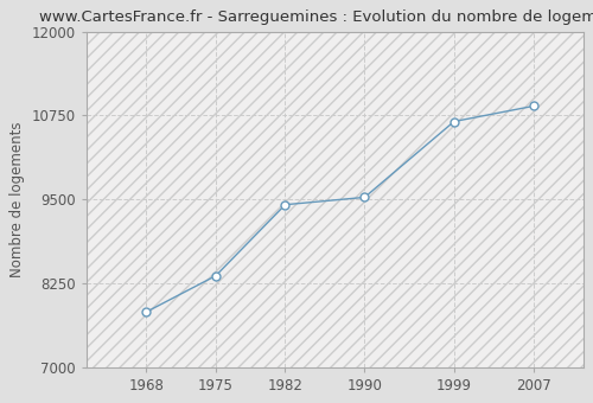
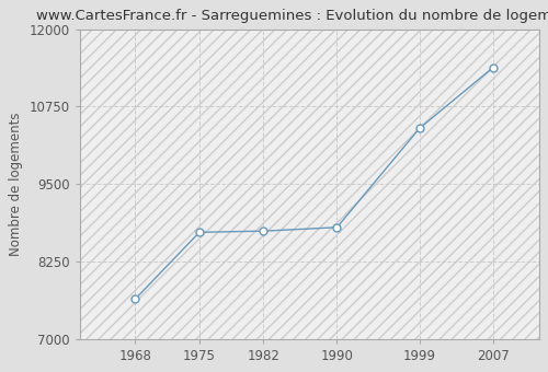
1968: 7820 -> 7640
1975: 8360 -> 8720
1982: 9420 -> 8740
1990: 9530 -> 8800
1999: 10660 -> 10400
2007: 10890 -> 11380
